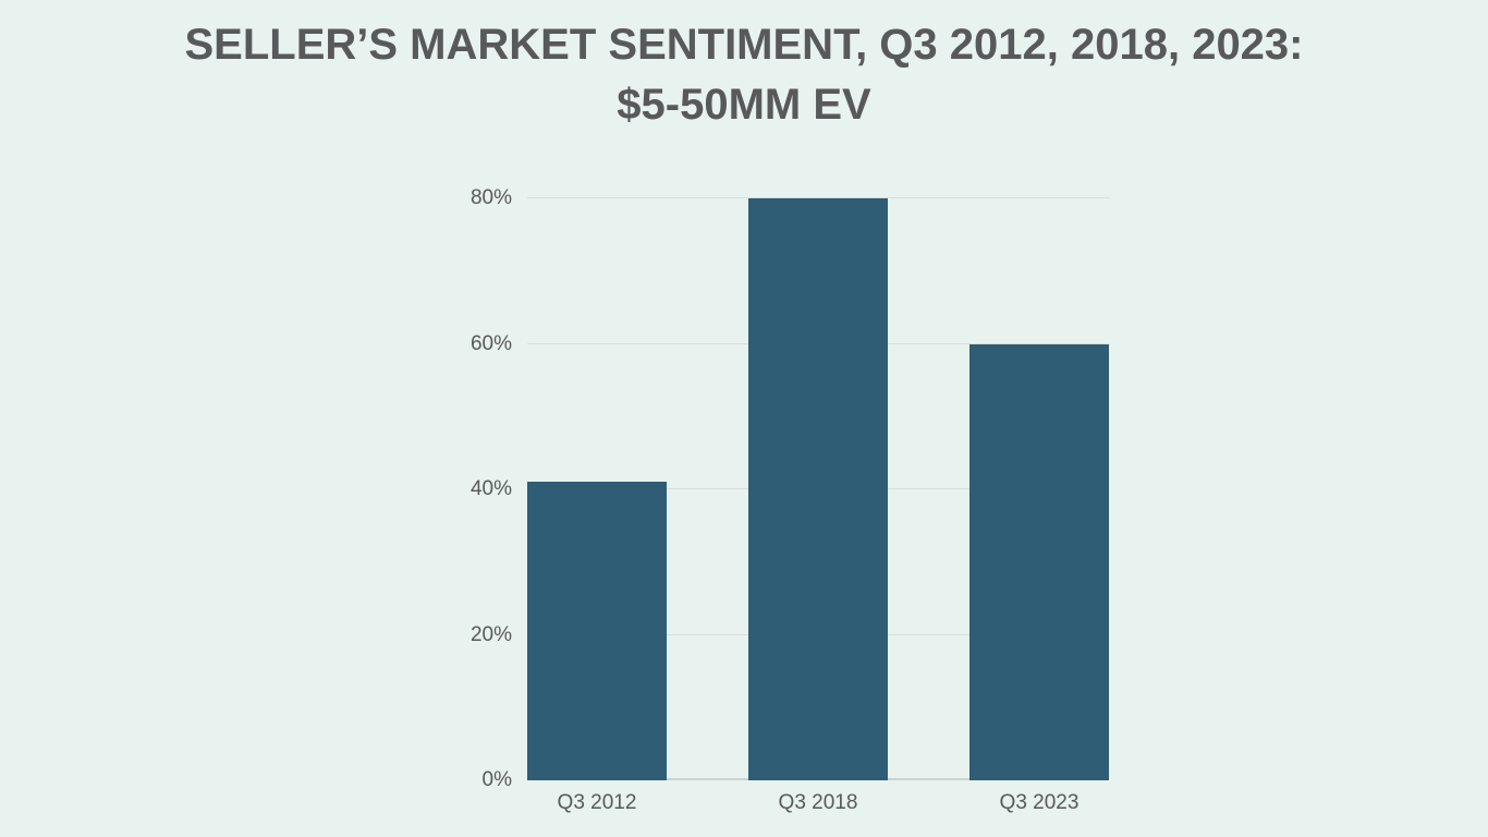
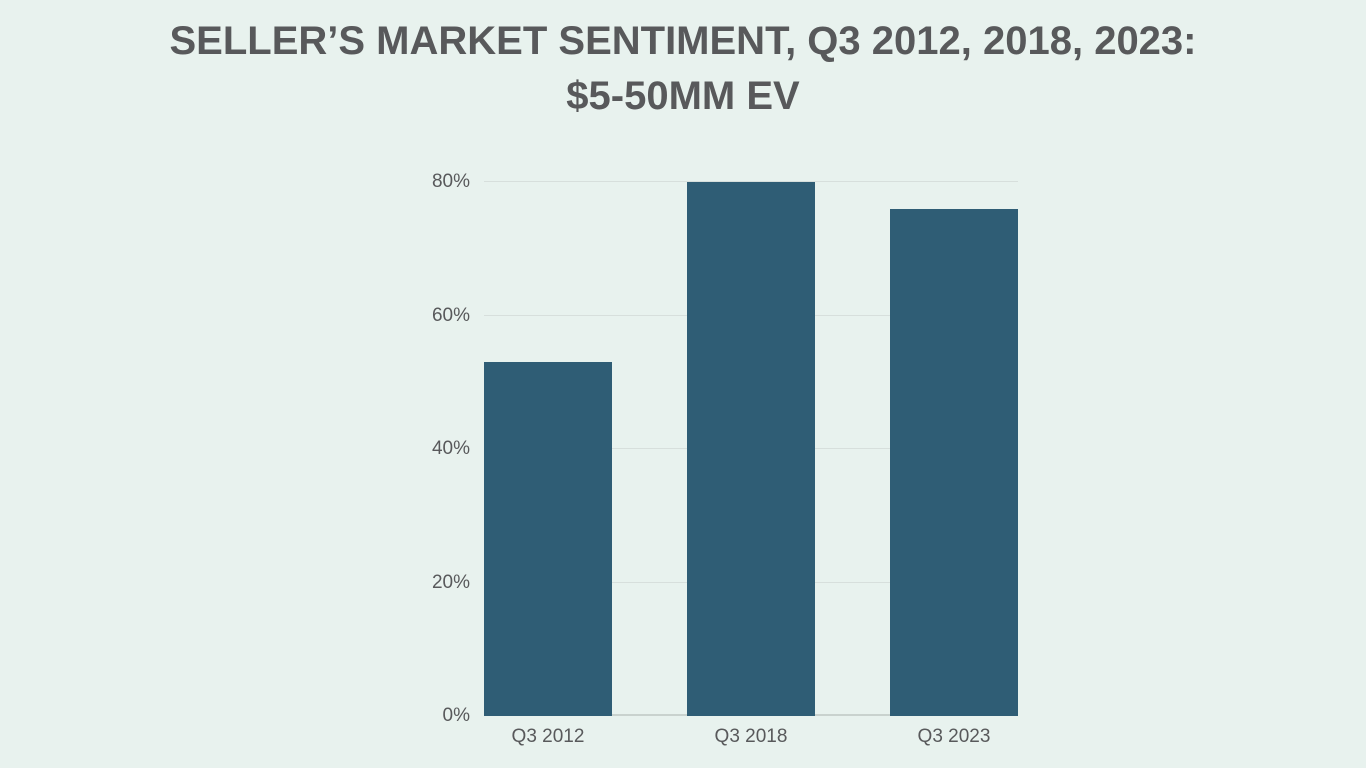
Q3 2012: 41% -> 53%
Q3 2023: 60% -> 76%
